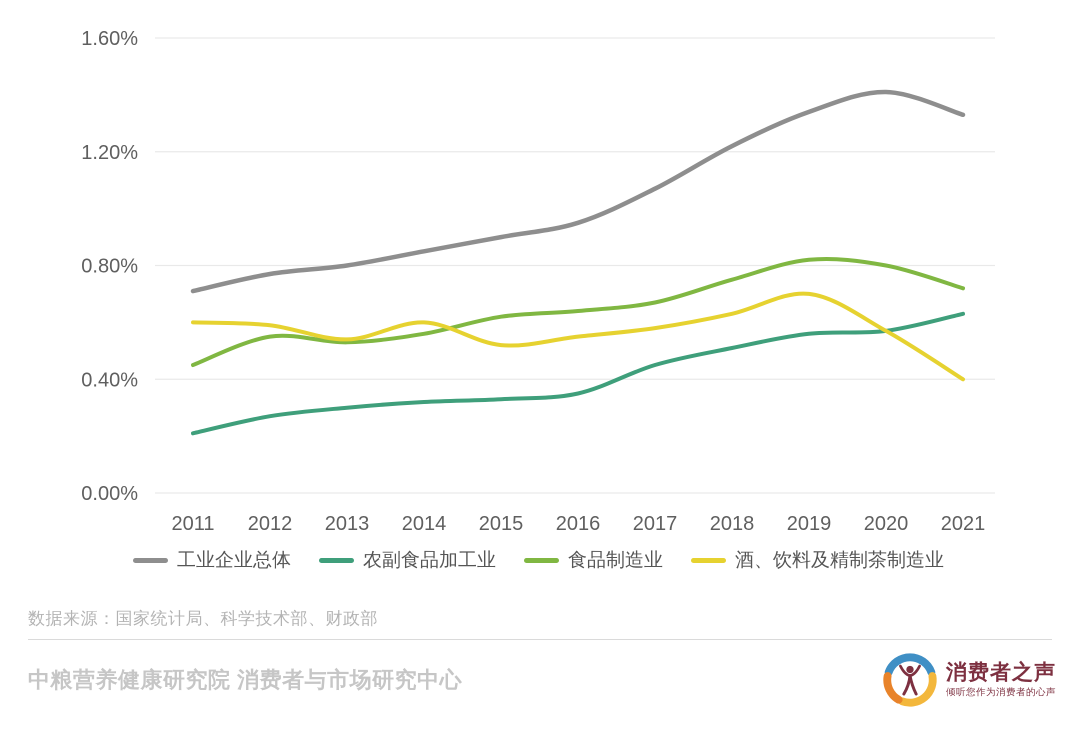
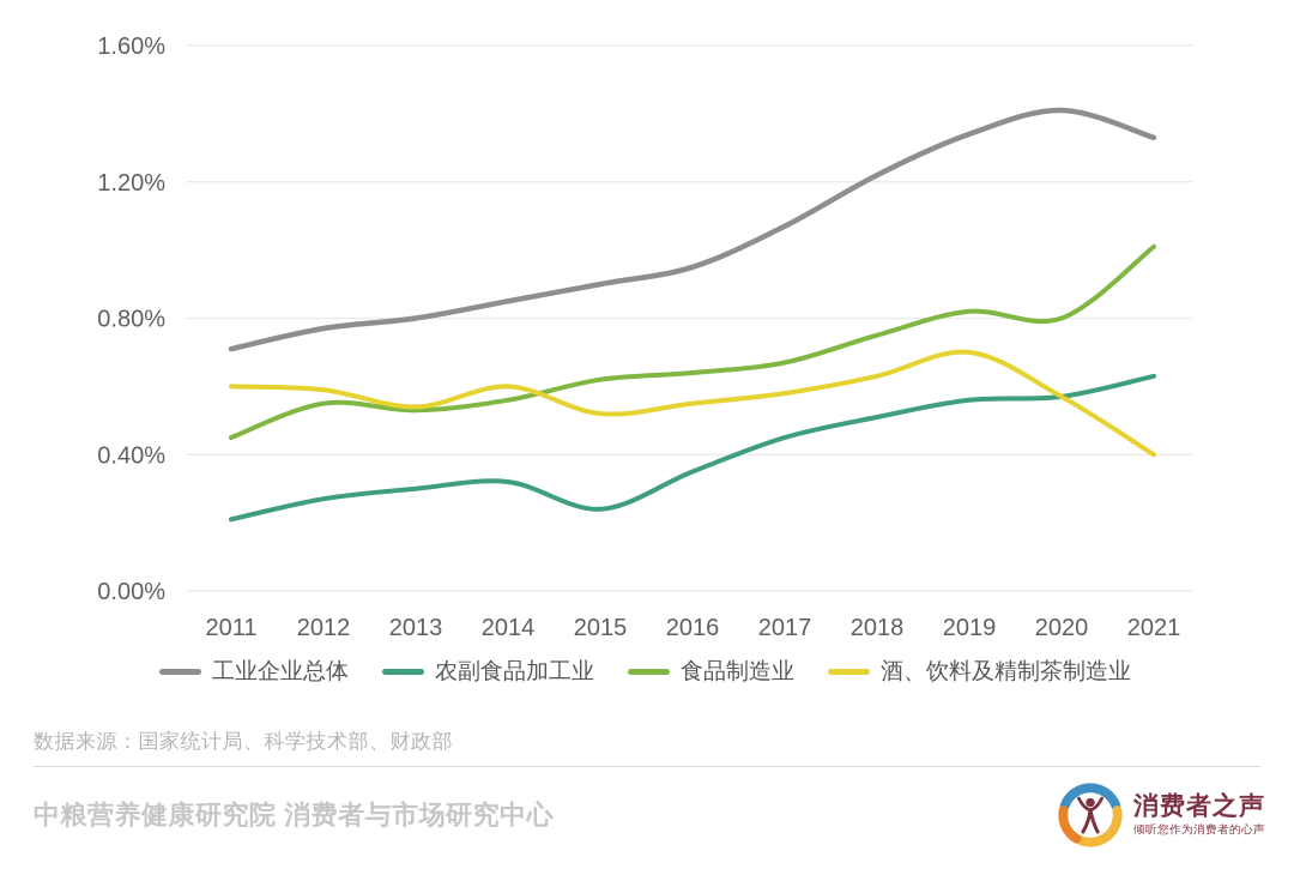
农副食品加工业/2015: 0.33% -> 0.24%
食品制造业/2021: 0.72% -> 1.01%
